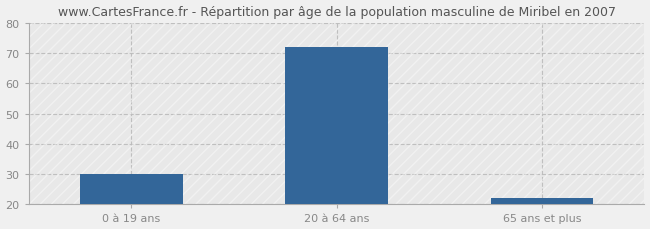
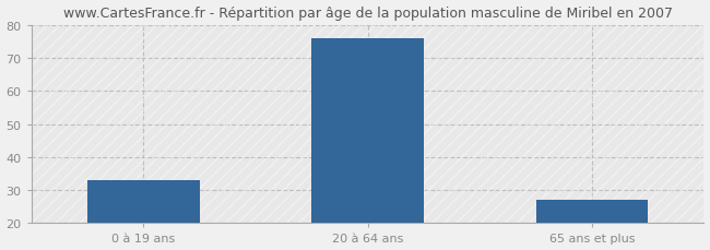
0 à 19 ans: 30 -> 33
20 à 64 ans: 72 -> 76
65 ans et plus: 22 -> 27
